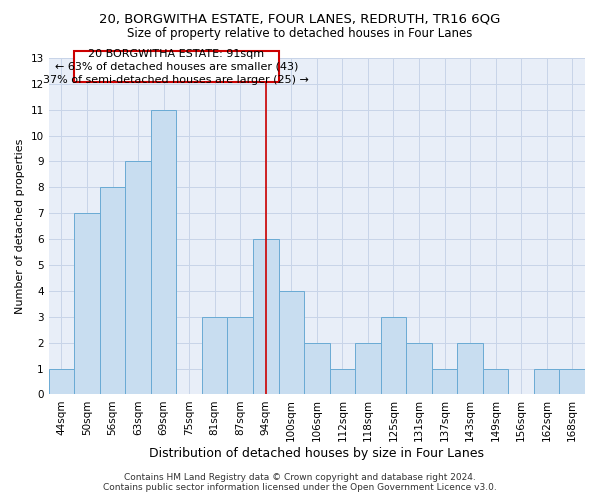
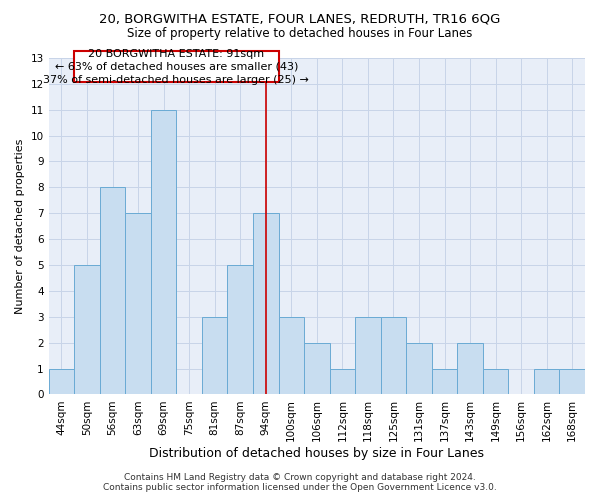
50sqm: 7 -> 5
63sqm: 9 -> 7
87sqm: 3 -> 5
94sqm: 6 -> 7
100sqm: 4 -> 3
118sqm: 2 -> 3
